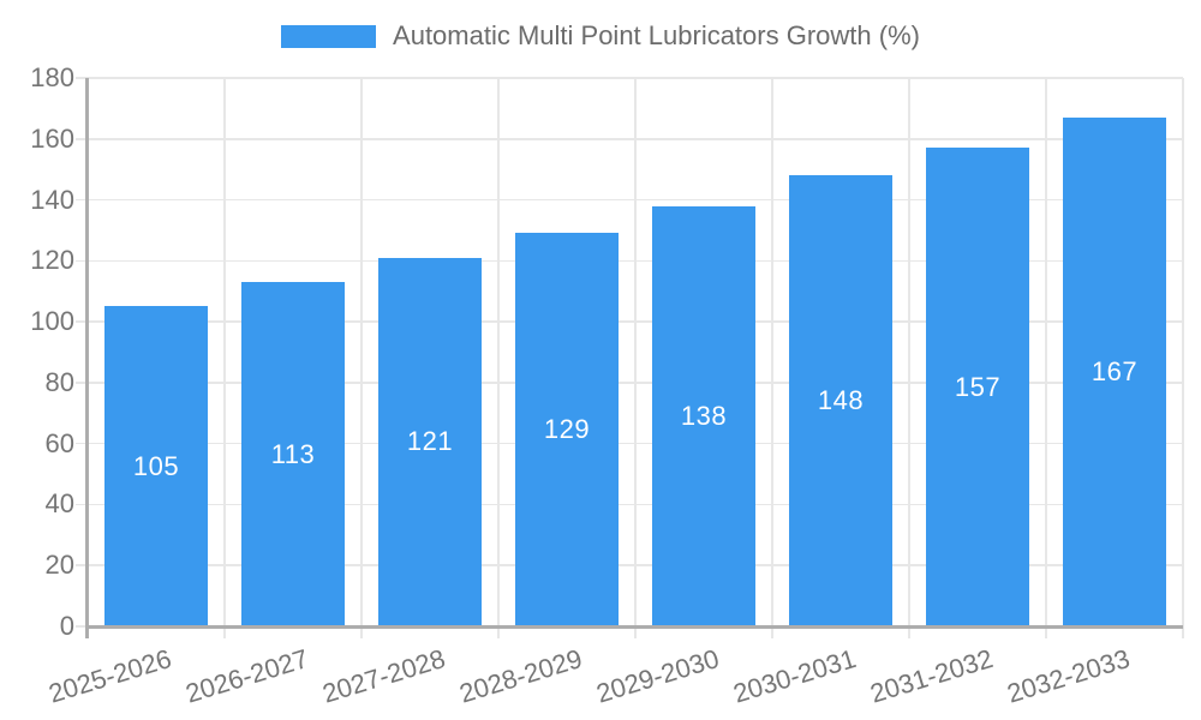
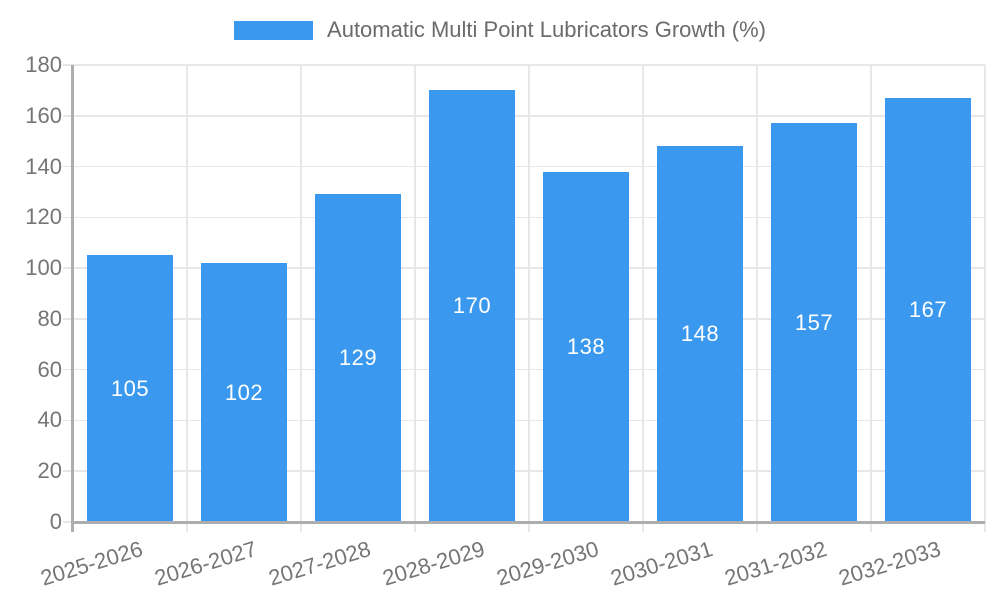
2026-2027: 113 -> 102
2027-2028: 121 -> 129
2028-2029: 129 -> 170
